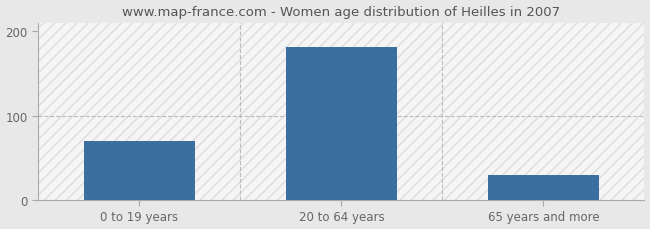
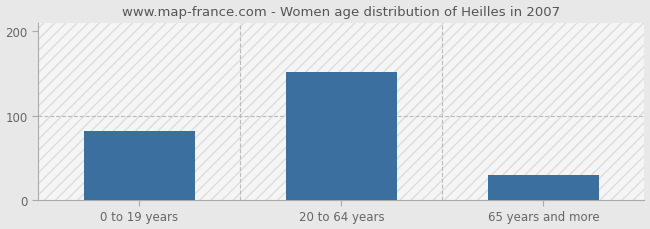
0 to 19 years: 70 -> 82
20 to 64 years: 182 -> 152
